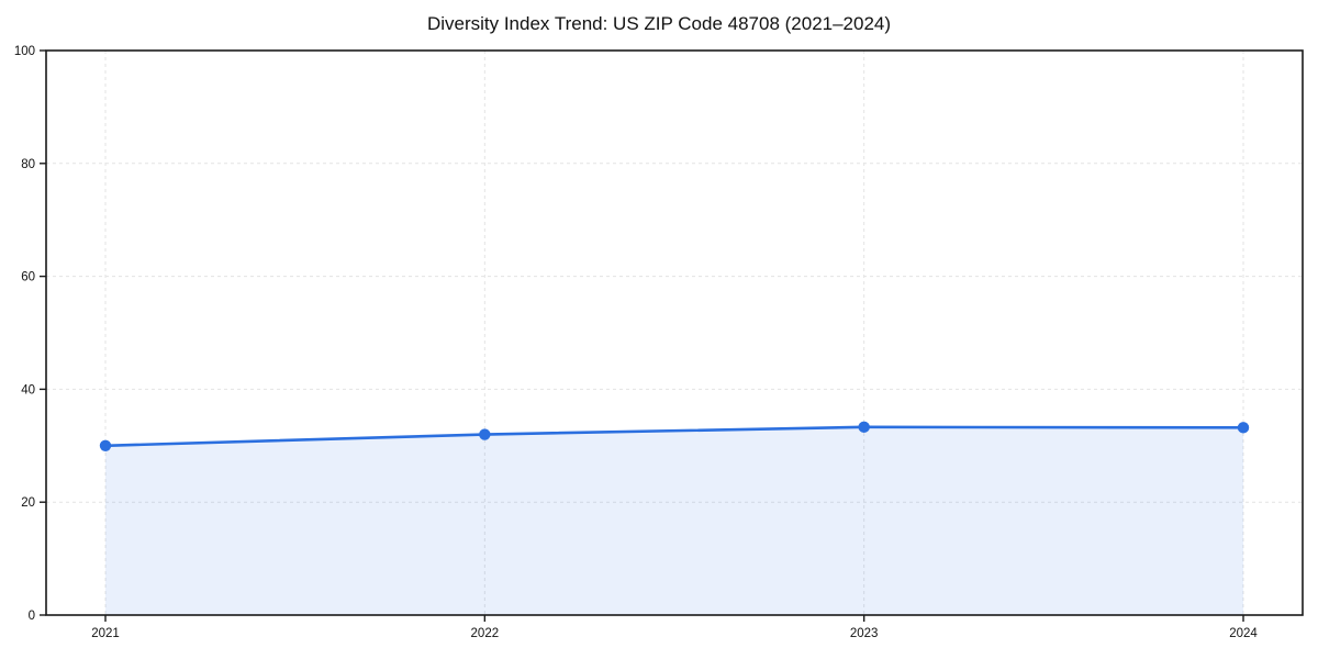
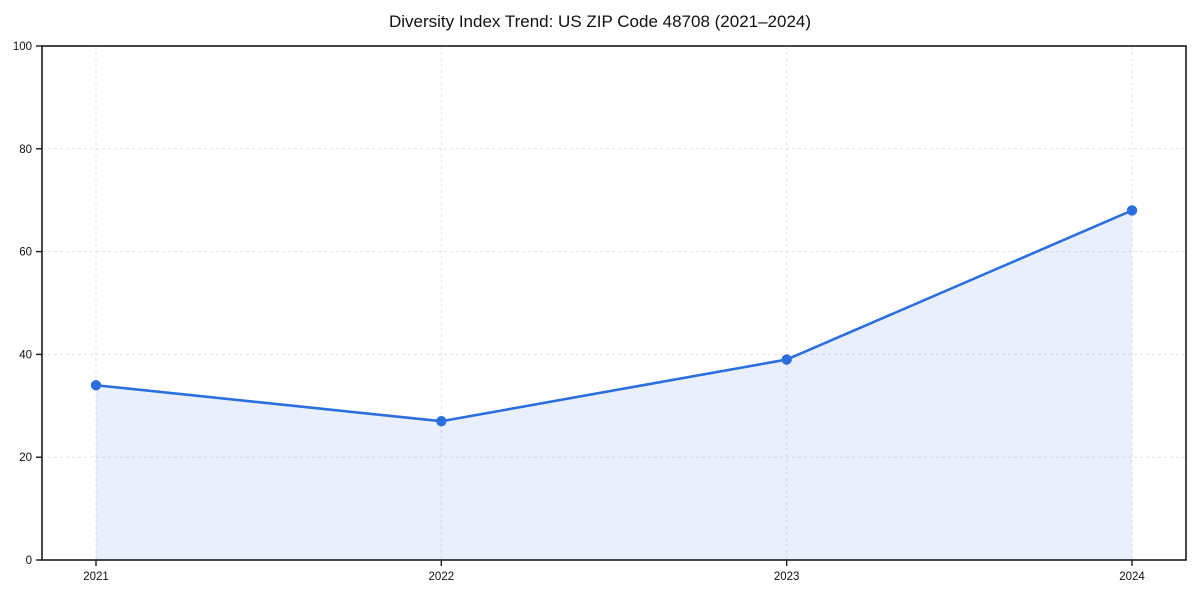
2021: 30 -> 34
2022: 32 -> 27
2023: 33 -> 39
2024: 33 -> 68
